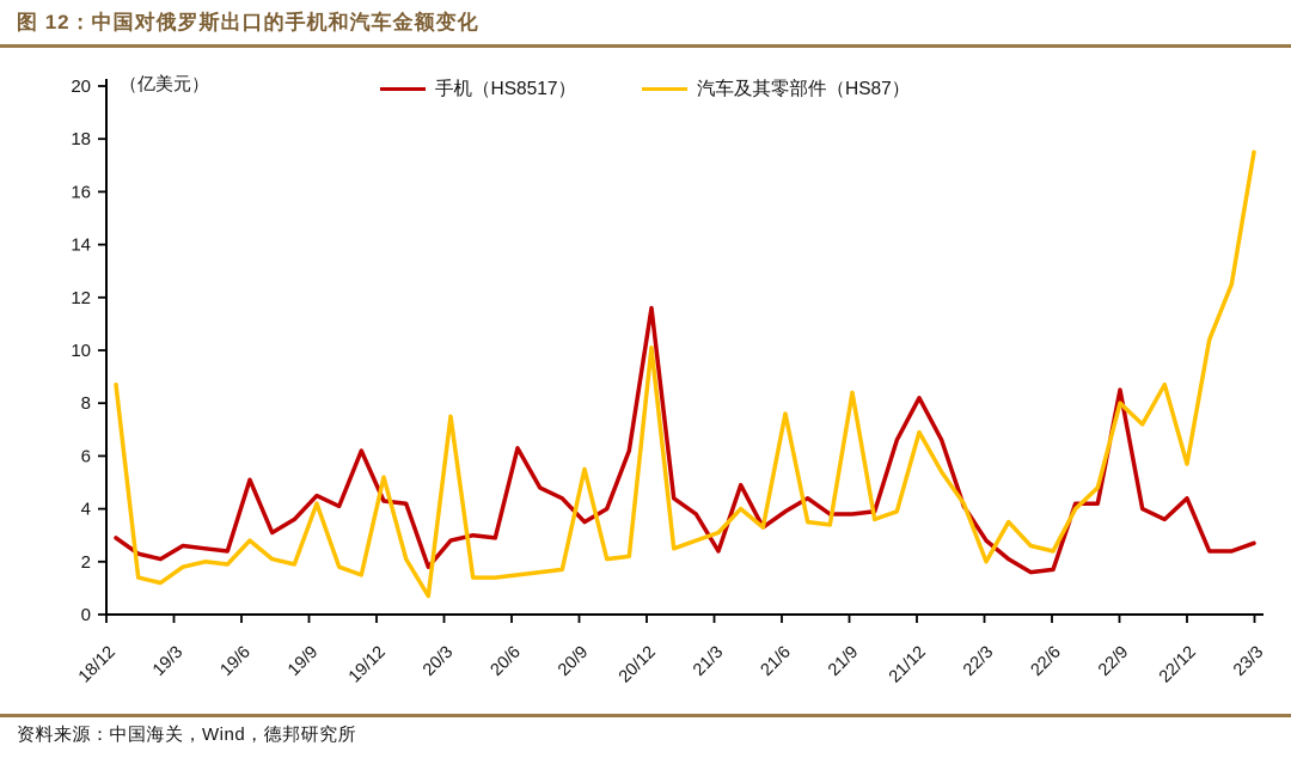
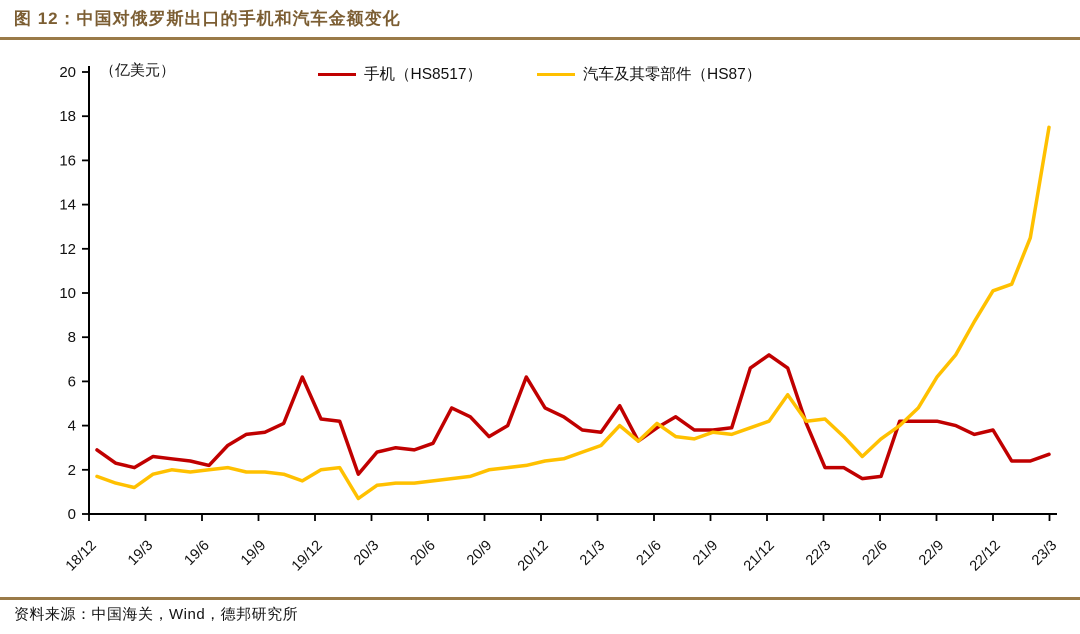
汽车及其零部件（HS87）/18/12: 8.7 -> 1.7
手机（HS8517）/19/6: 5.1 -> 2.2
汽车及其零部件（HS87）/19/6: 2.8 -> 2.0
手机（HS8517）/19/9: 4.5 -> 3.7
汽车及其零部件（HS87）/19/9: 4.2 -> 1.9
汽车及其零部件（HS87）/19/12: 5.2 -> 2.0
汽车及其零部件（HS87）/20/3: 7.5 -> 1.3
手机（HS8517）/20/6: 6.3 -> 3.2
汽车及其零部件（HS87）/20/9: 5.5 -> 2.0
手机（HS8517）/20/12: 11.6 -> 4.8
汽车及其零部件（HS87）/20/12: 10.1 -> 2.4
手机（HS8517）/21/3: 2.4 -> 3.7
汽车及其零部件（HS87）/21/6: 7.6 -> 4.1
汽车及其零部件（HS87）/21/9: 8.4 -> 3.7
手机（HS8517）/21/12: 8.2 -> 7.2
汽车及其零部件（HS87）/21/12: 6.9 -> 4.2
手机（HS8517）/22/3: 2.8 -> 2.1
汽车及其零部件（HS87）/22/3: 2.0 -> 4.3
汽车及其零部件（HS87）/22/6: 2.4 -> 3.4
手机（HS8517）/22/9: 8.5 -> 4.2
汽车及其零部件（HS87）/22/9: 8.0 -> 6.2
手机（HS8517）/22/12: 4.4 -> 3.8
汽车及其零部件（HS87）/22/12: 5.7 -> 10.1
